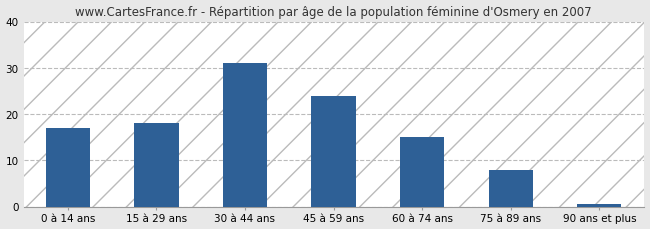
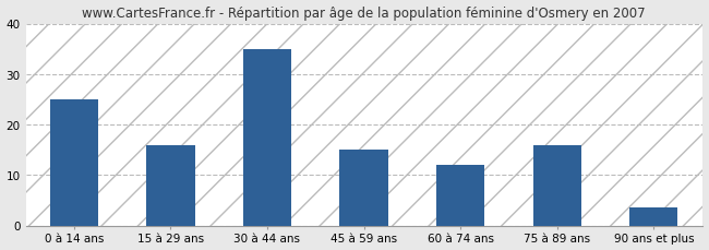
0 à 14 ans: 17.0 -> 25.0
15 à 29 ans: 18.0 -> 16.0
30 à 44 ans: 31.0 -> 35.0
45 à 59 ans: 24.0 -> 15.0
60 à 74 ans: 15.0 -> 12.0
75 à 89 ans: 8.0 -> 16.0
90 ans et plus: 0.5 -> 3.5
